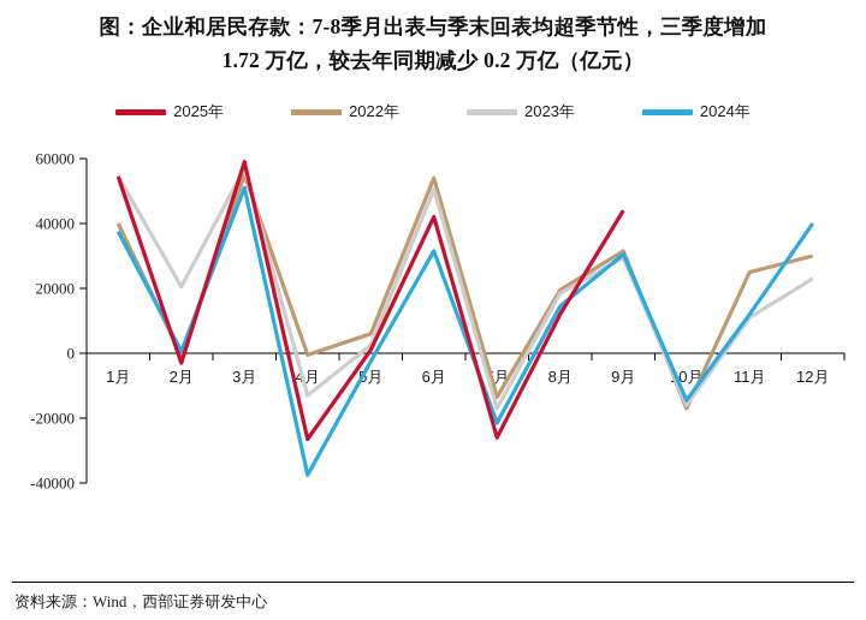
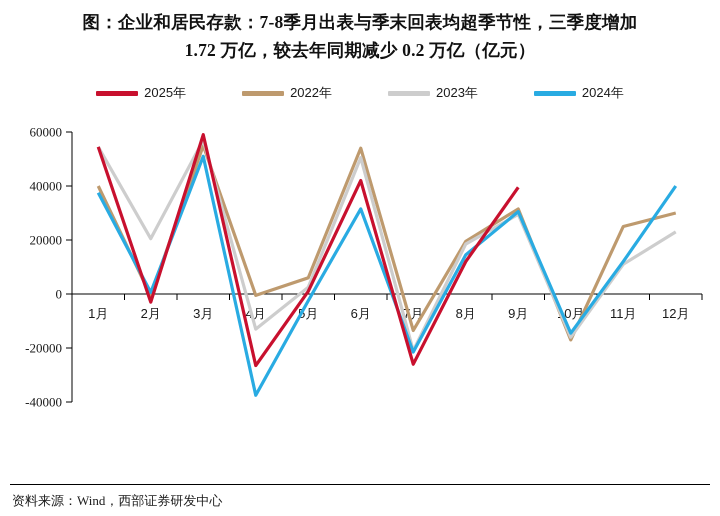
2023年/7月: -17000 -> -21000
2025年/9月: 44000 -> 40000
